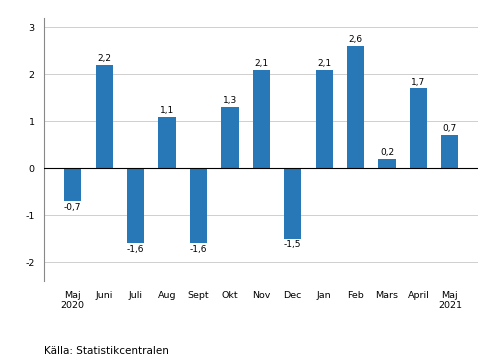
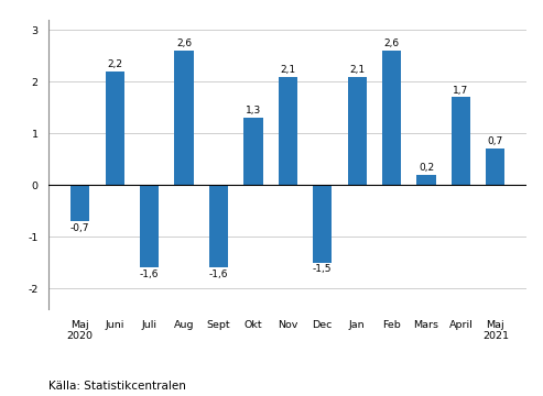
Aug: 1,1 -> 2,6
